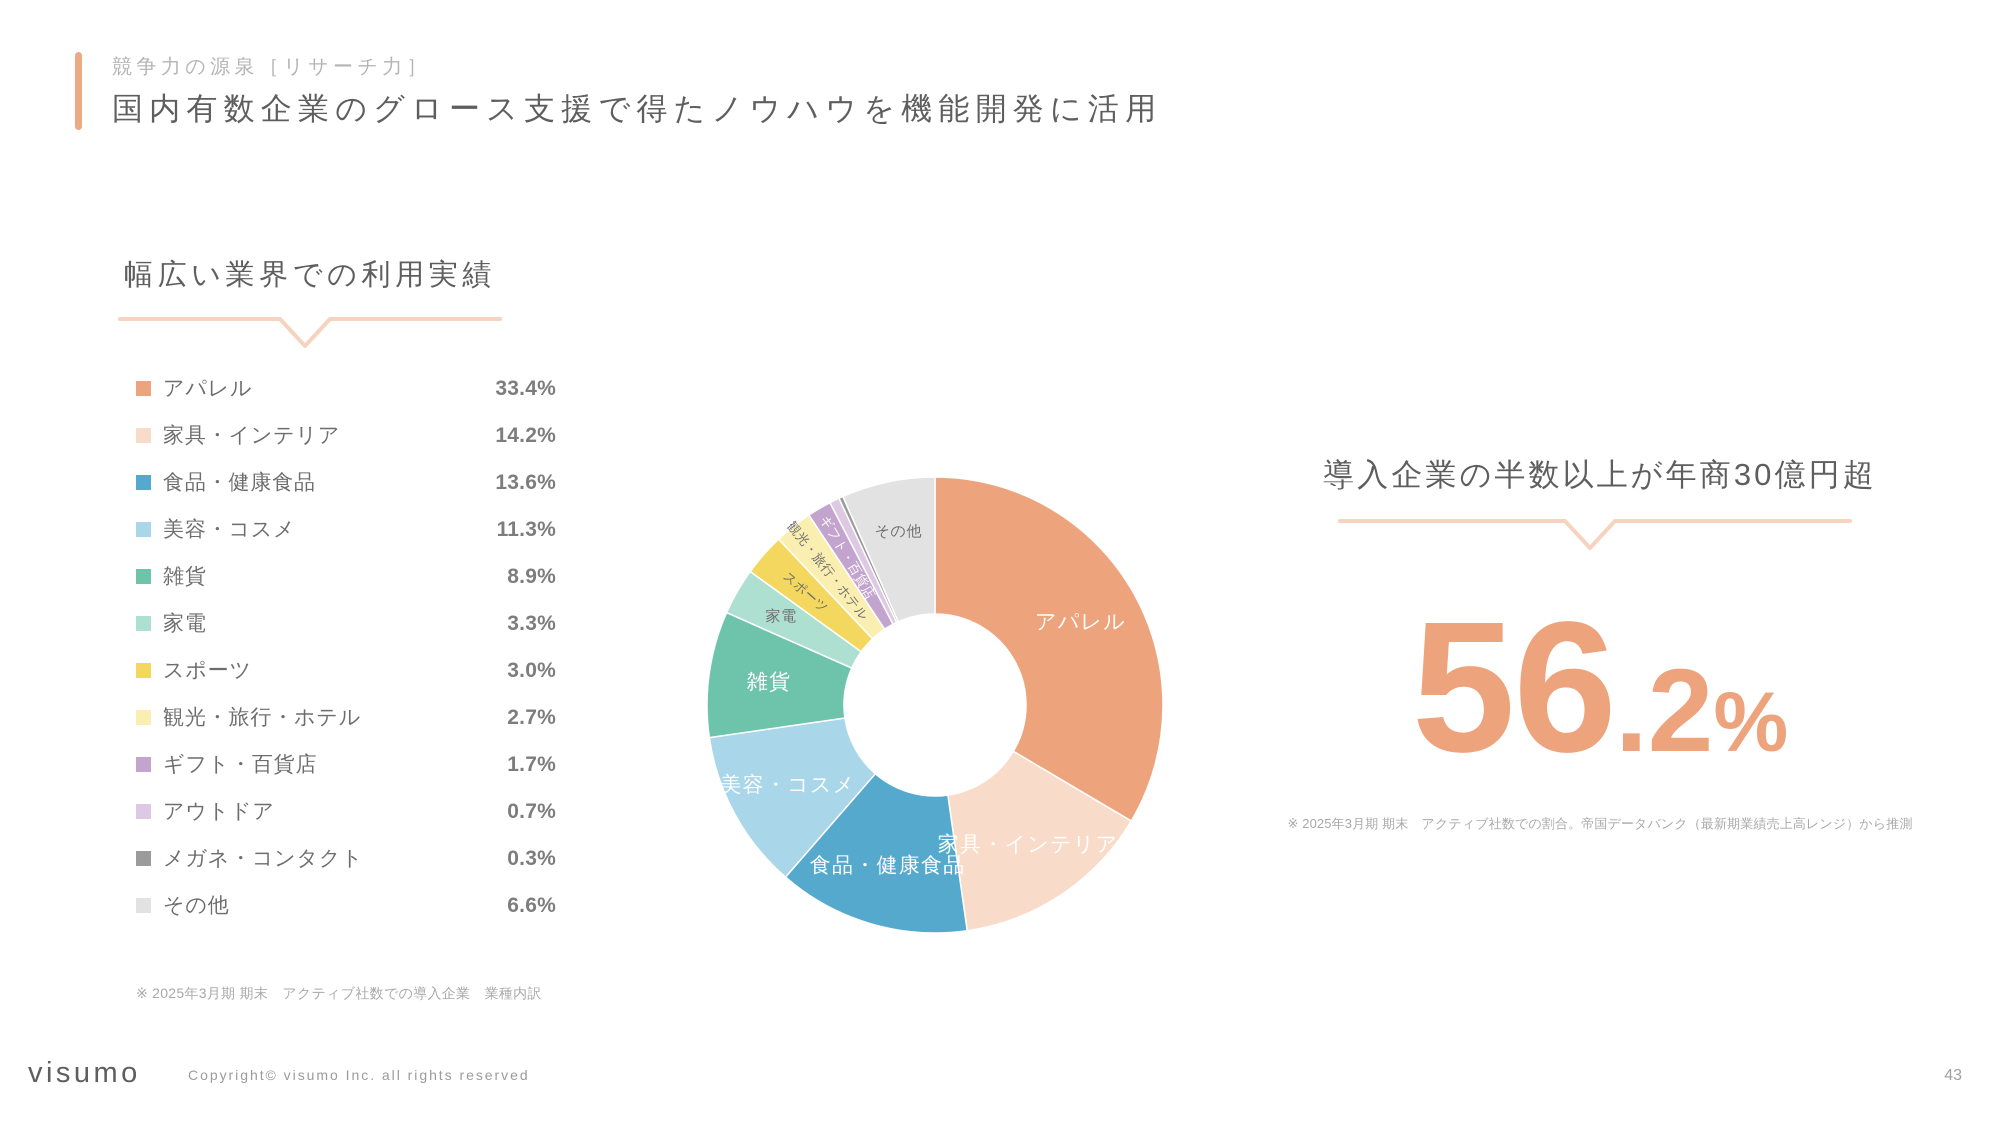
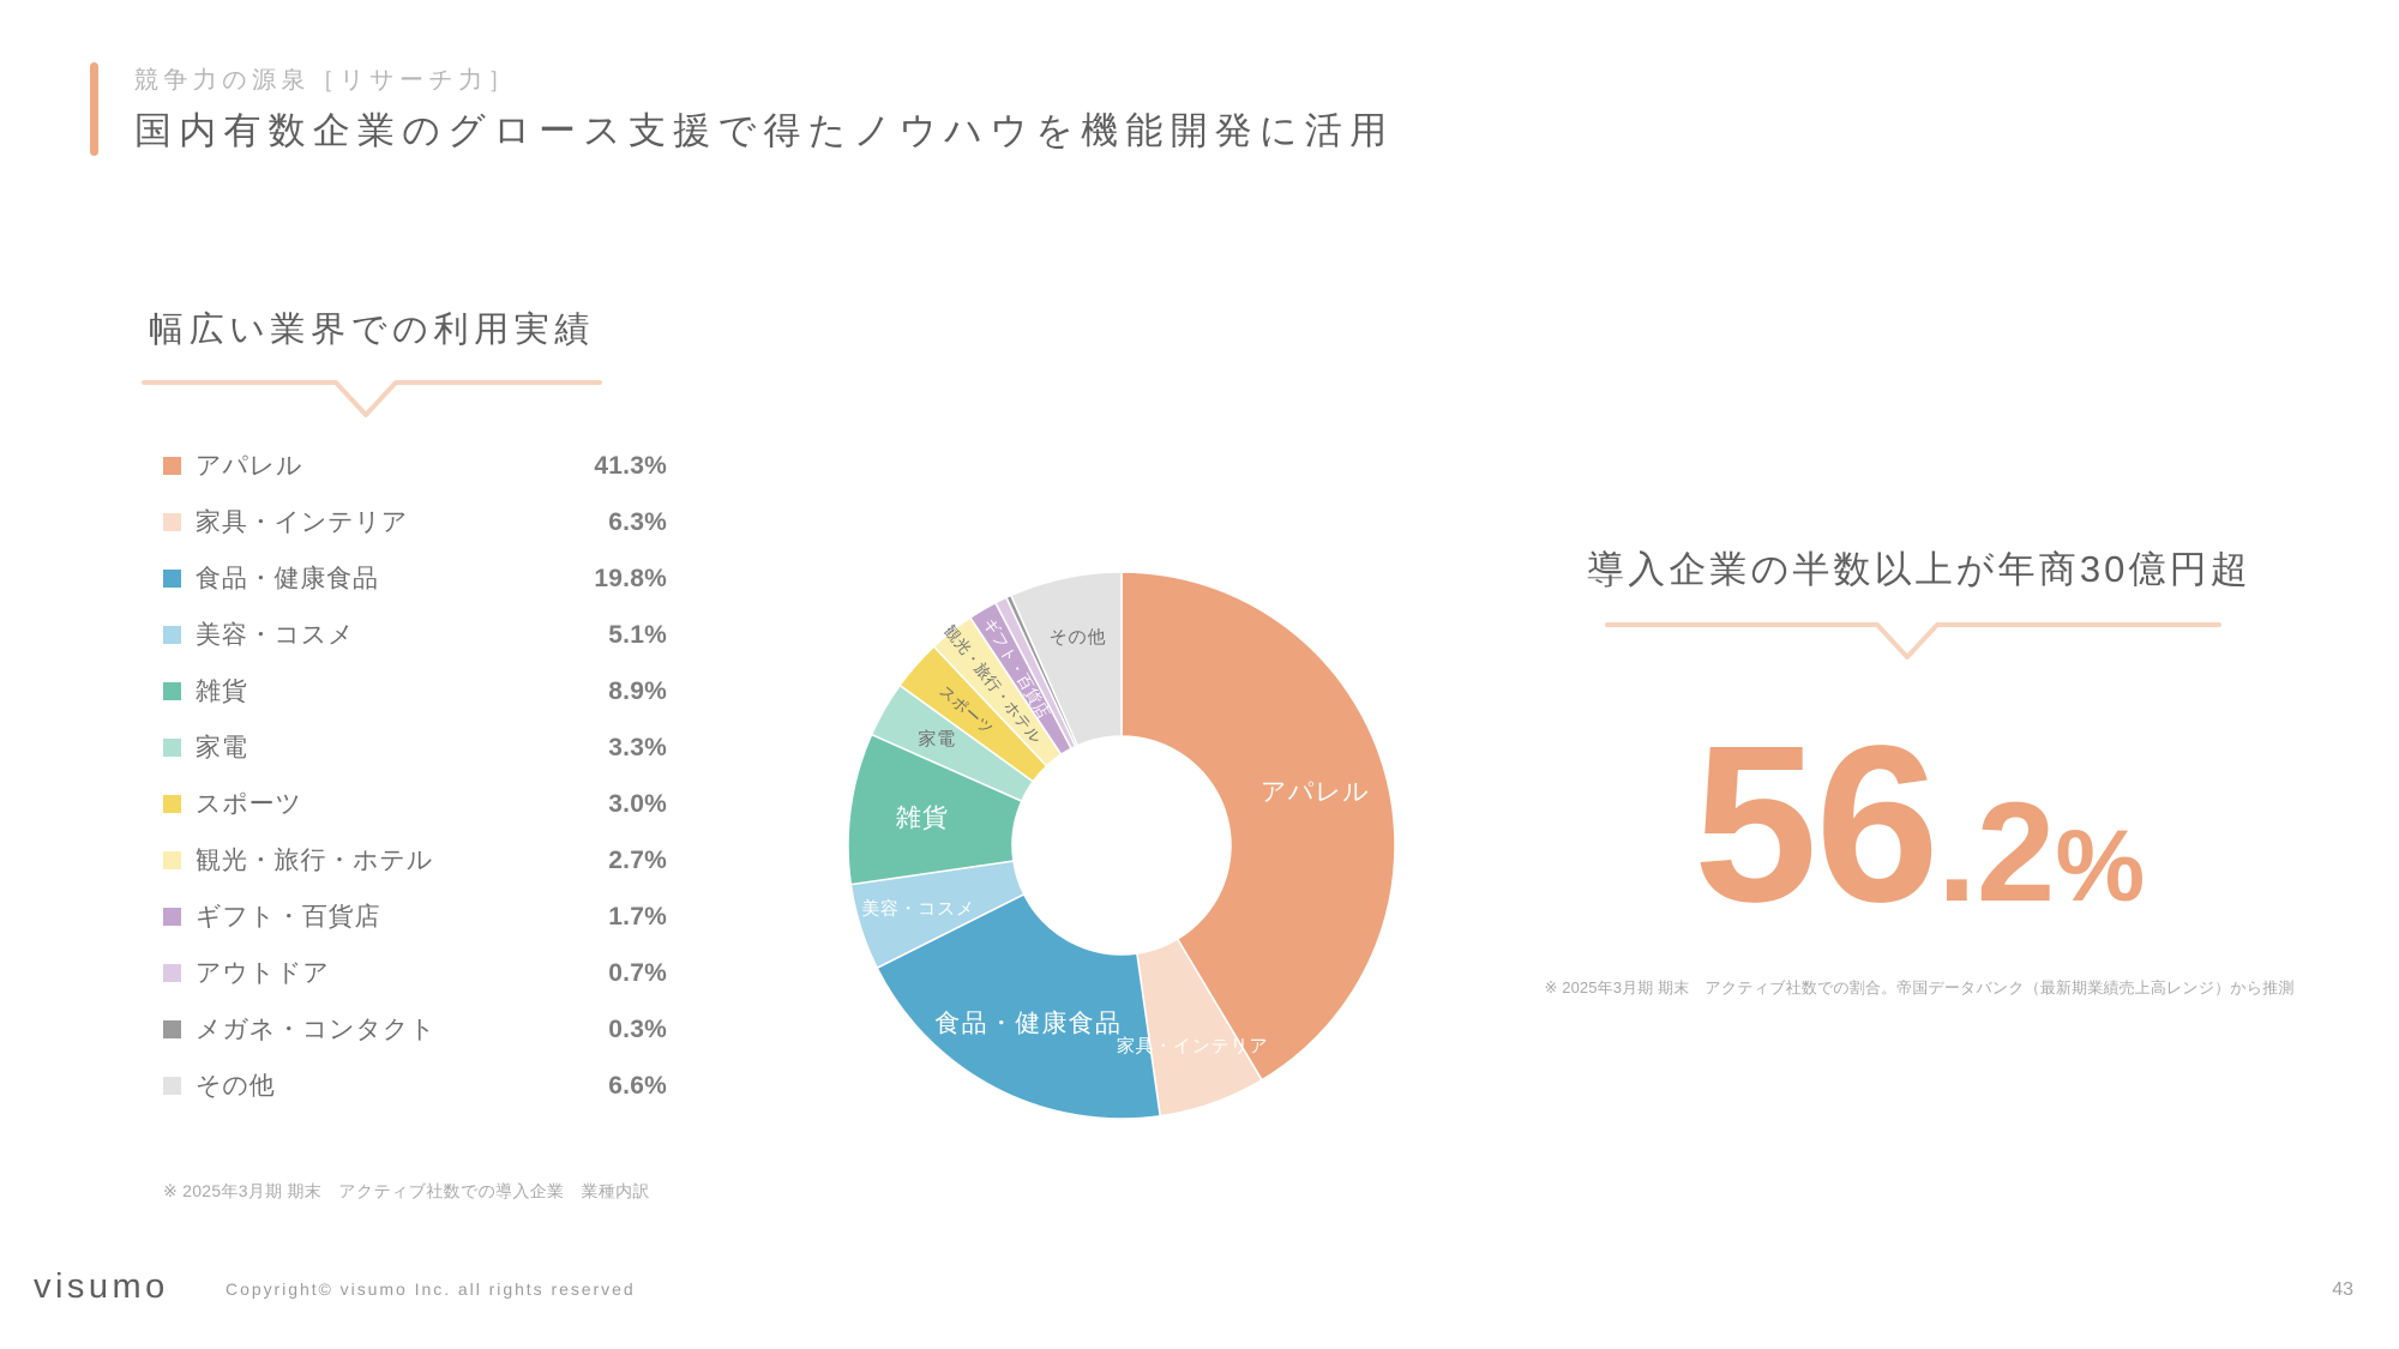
アパレル: 33.4% -> 41.3%
家具・インテリア: 14.2% -> 6.3%
食品・健康食品: 13.6% -> 19.8%
美容・コスメ: 11.3% -> 5.1%
